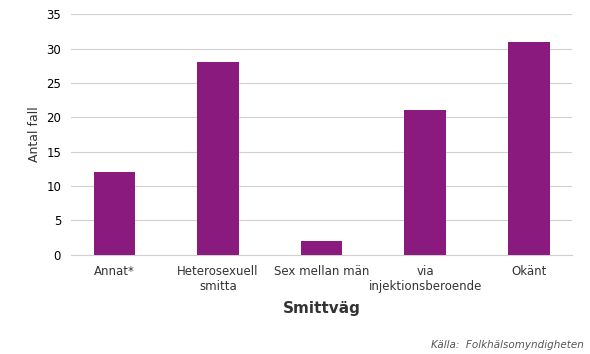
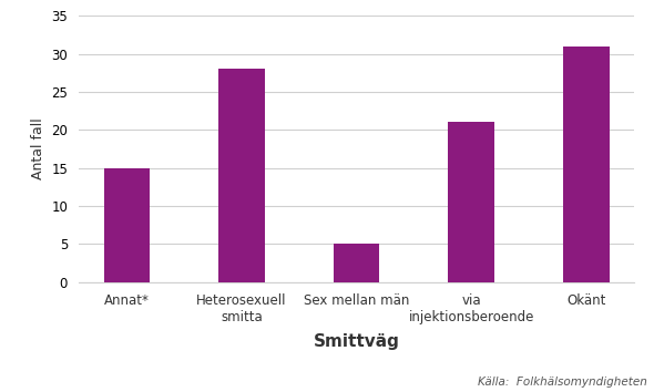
Annat*: 12 -> 15
Sex mellan män: 2 -> 5
